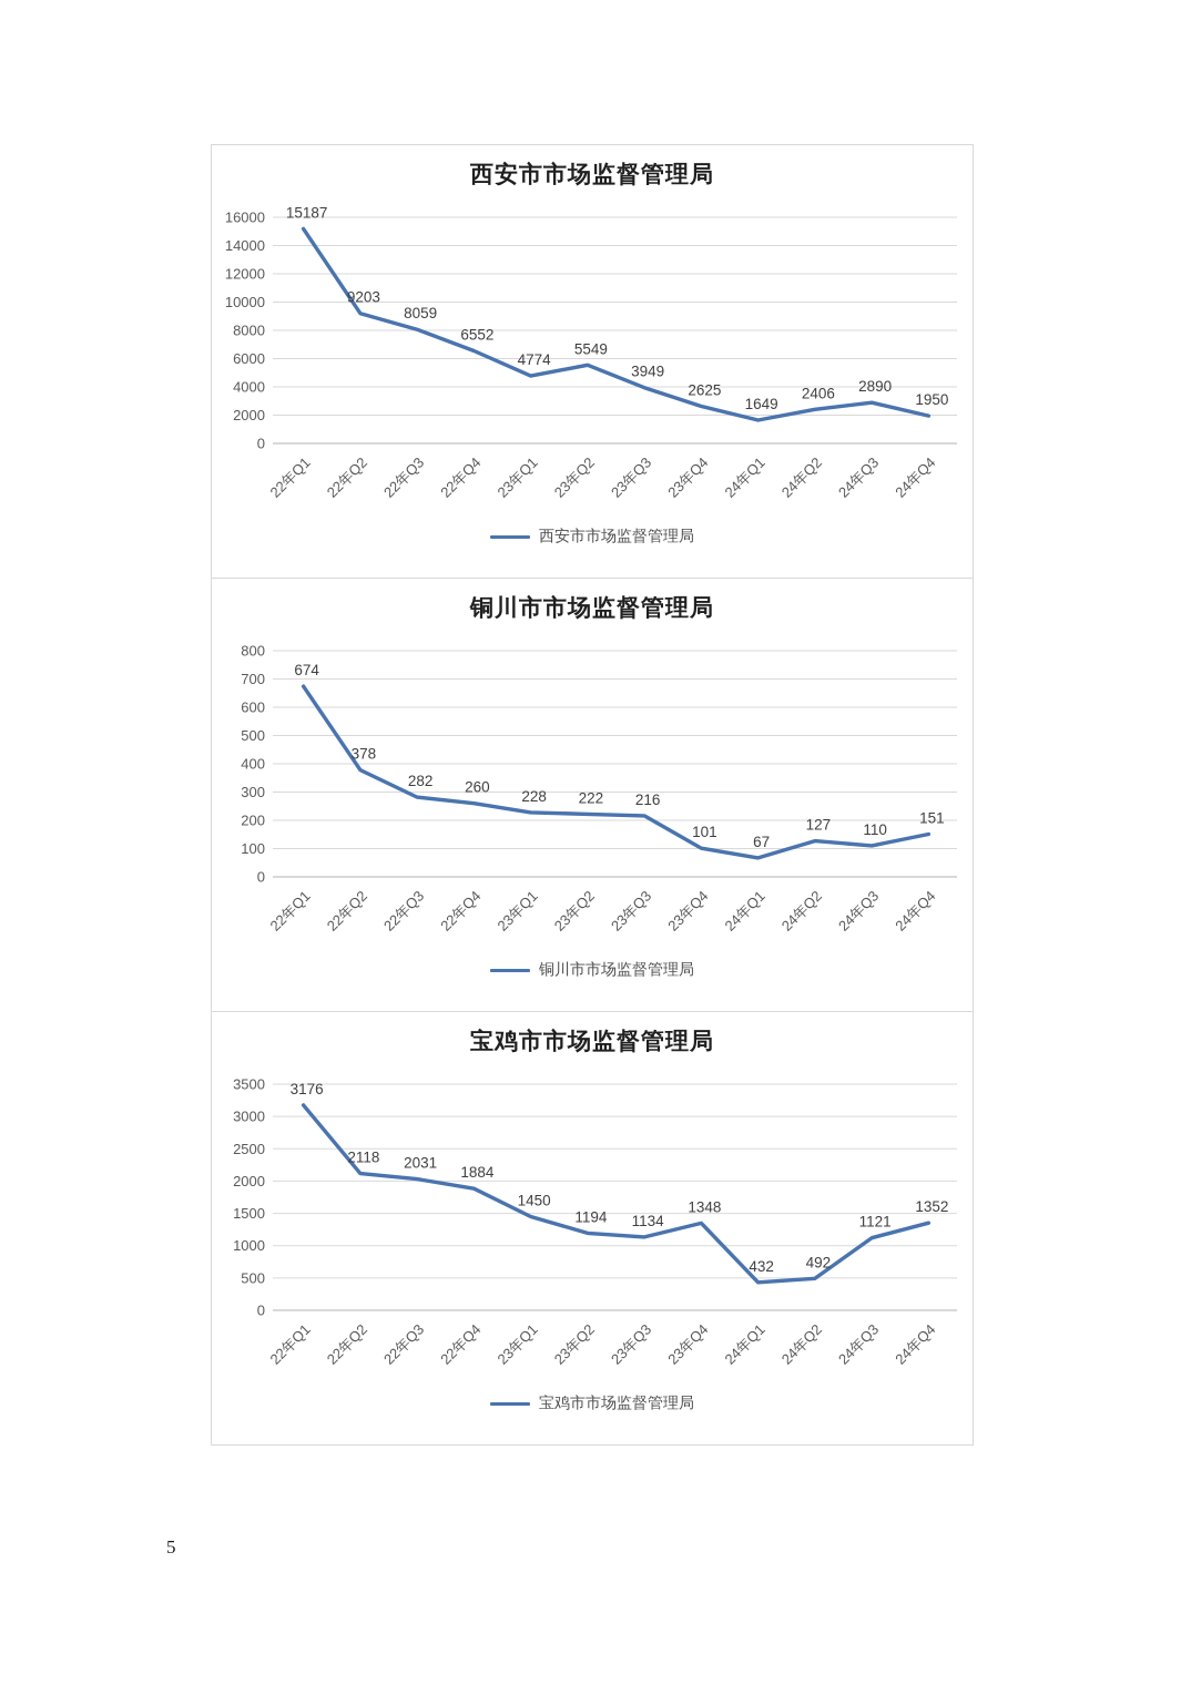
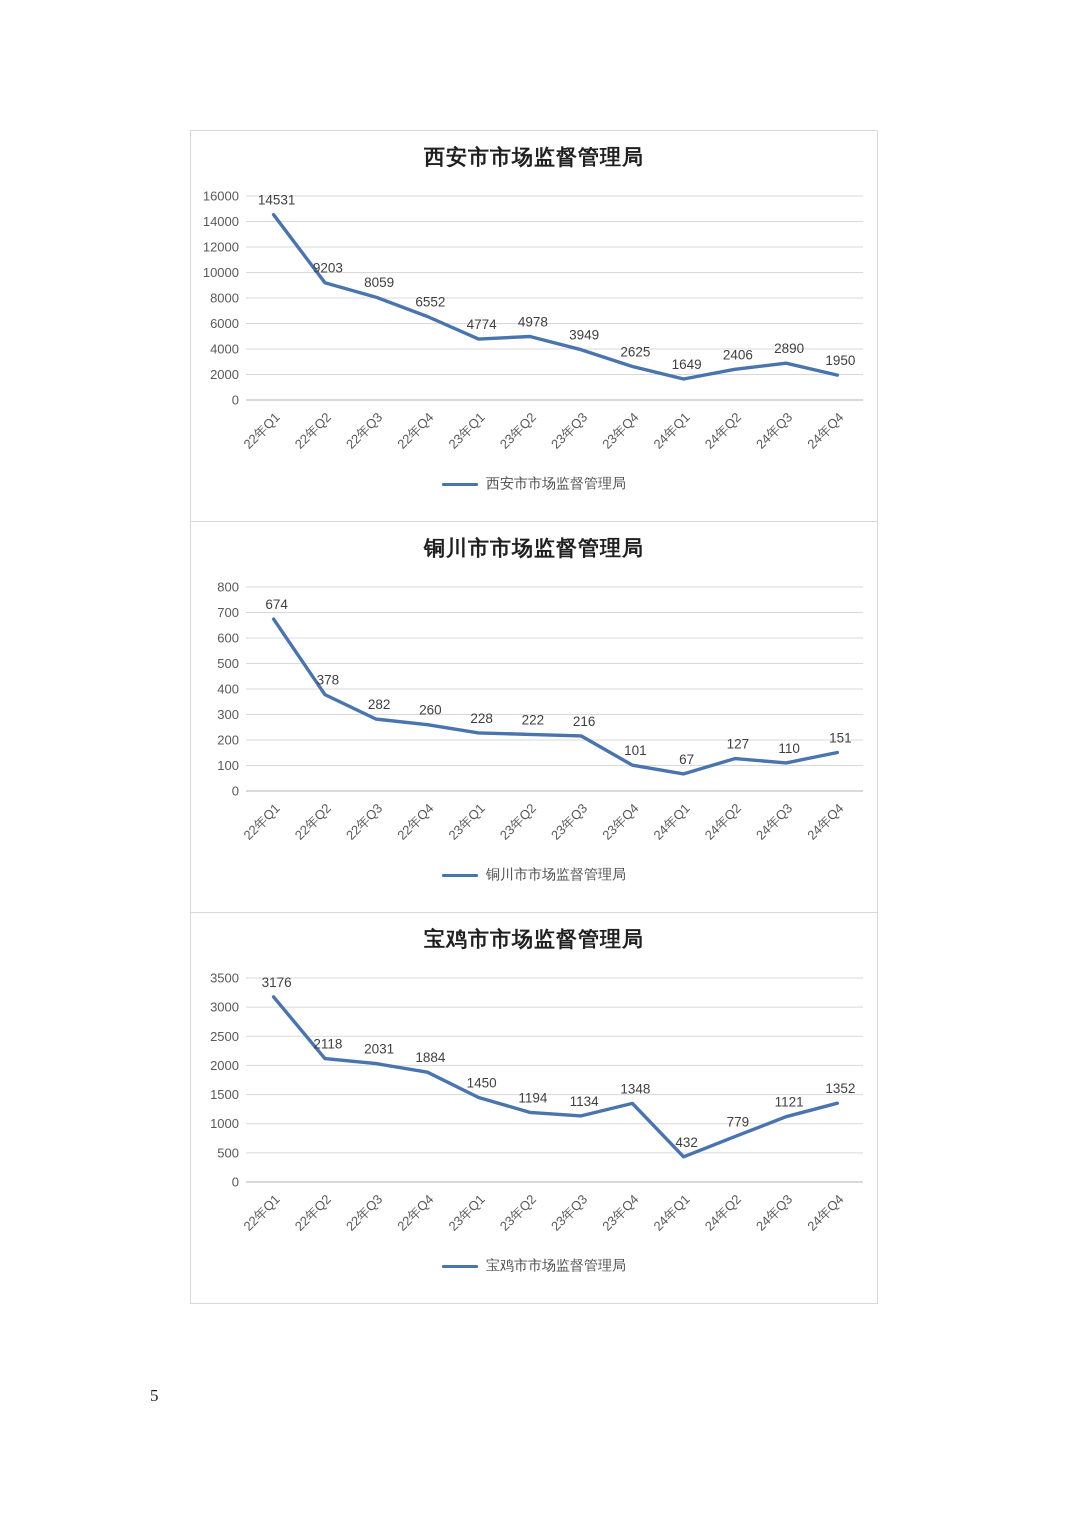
西安市市场监督管理局/22年Q1: 15187 -> 14531
西安市市场监督管理局/23年Q2: 5549 -> 4978
宝鸡市市场监督管理局/24年Q2: 492 -> 779
